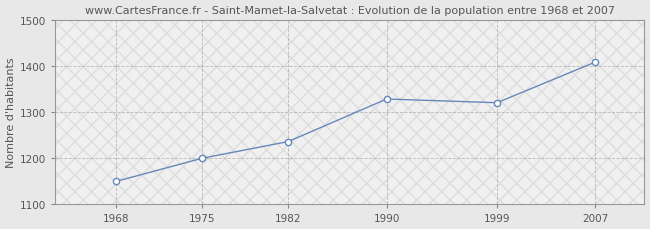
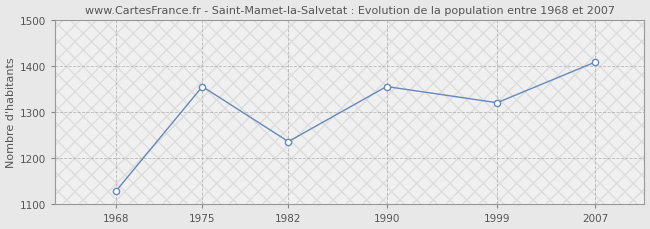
1968: 1150 -> 1130
1975: 1200 -> 1355
1990: 1328 -> 1355
